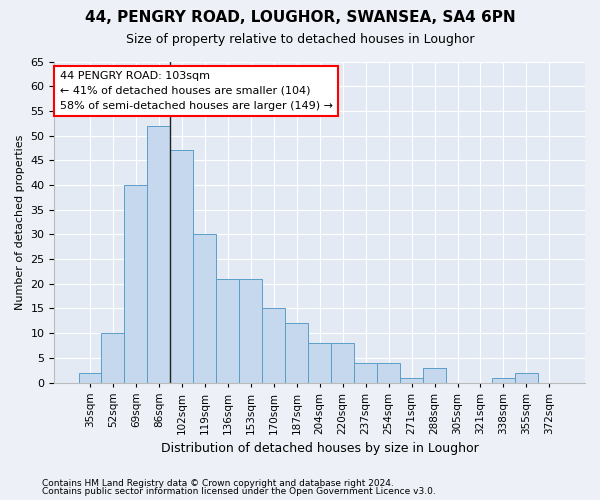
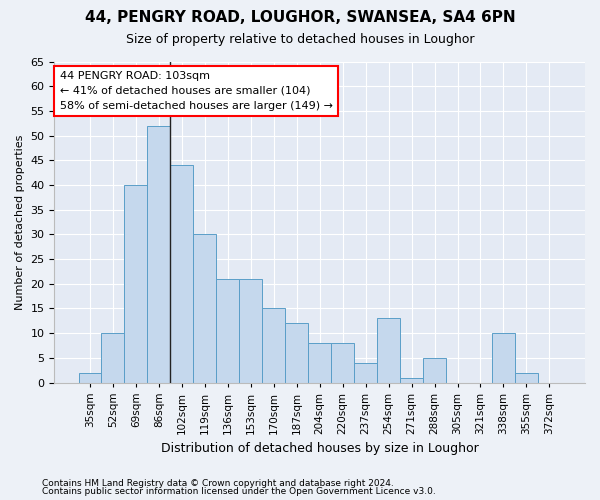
102sqm: 47 -> 44
254sqm: 4 -> 13
288sqm: 3 -> 5
338sqm: 1 -> 10
